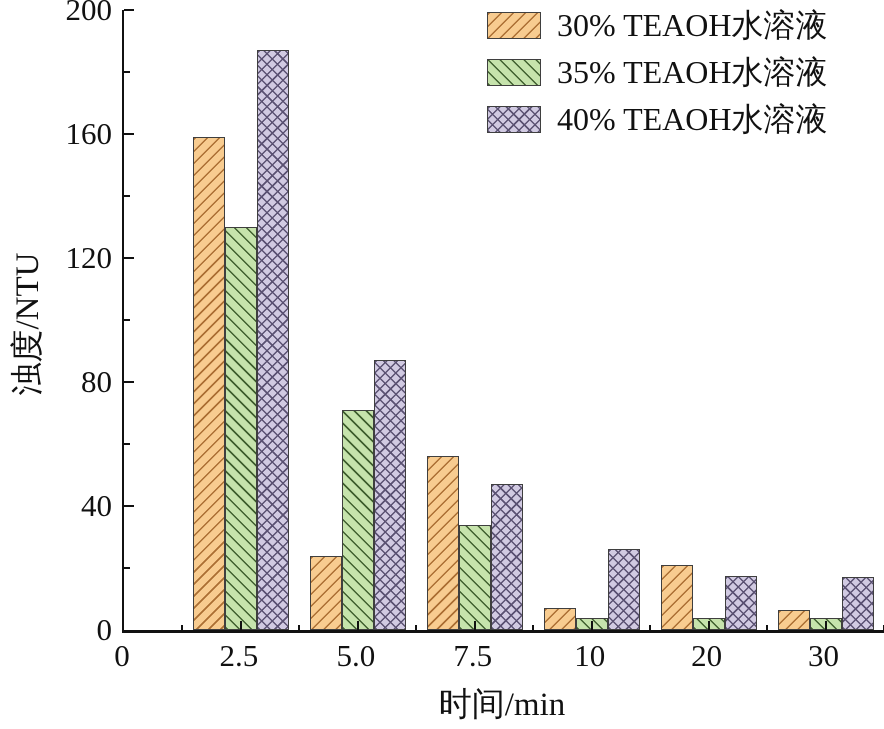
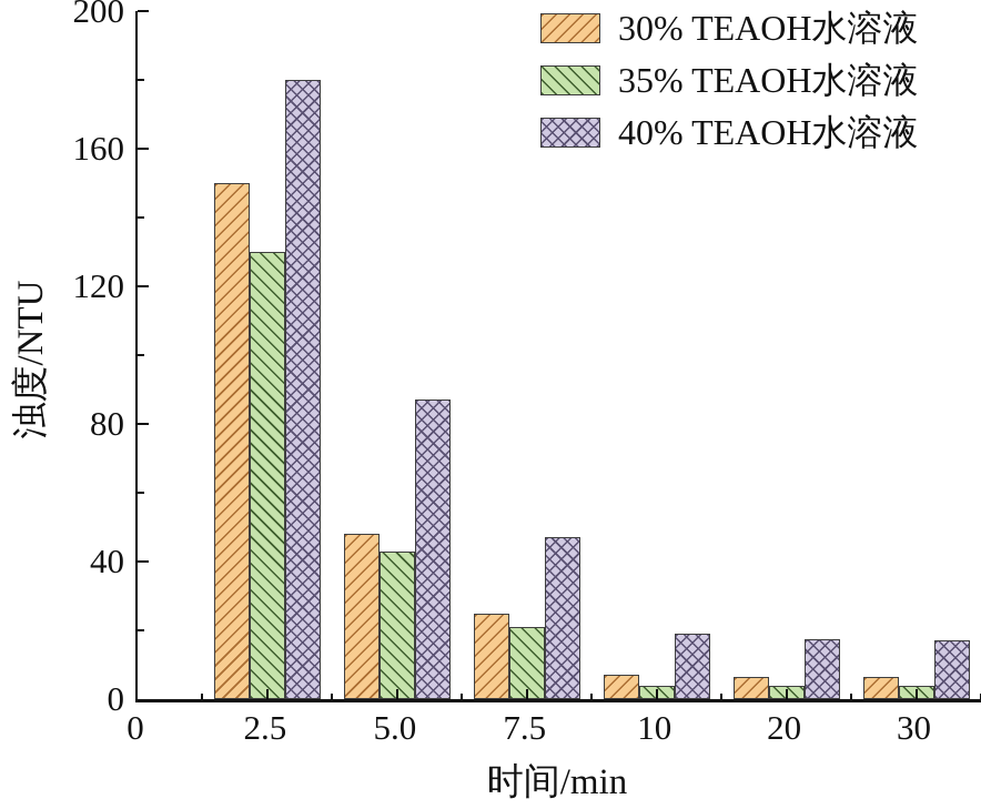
30% TEAOH水溶液/2.5: 159 -> 150
40% TEAOH水溶液/2.5: 187 -> 180
30% TEAOH水溶液/5.0: 24 -> 48
35% TEAOH水溶液/5.0: 71 -> 43
30% TEAOH水溶液/7.5: 56 -> 25
35% TEAOH水溶液/7.5: 34 -> 21
40% TEAOH水溶液/10: 26 -> 19
30% TEAOH水溶液/20: 21 -> 6
